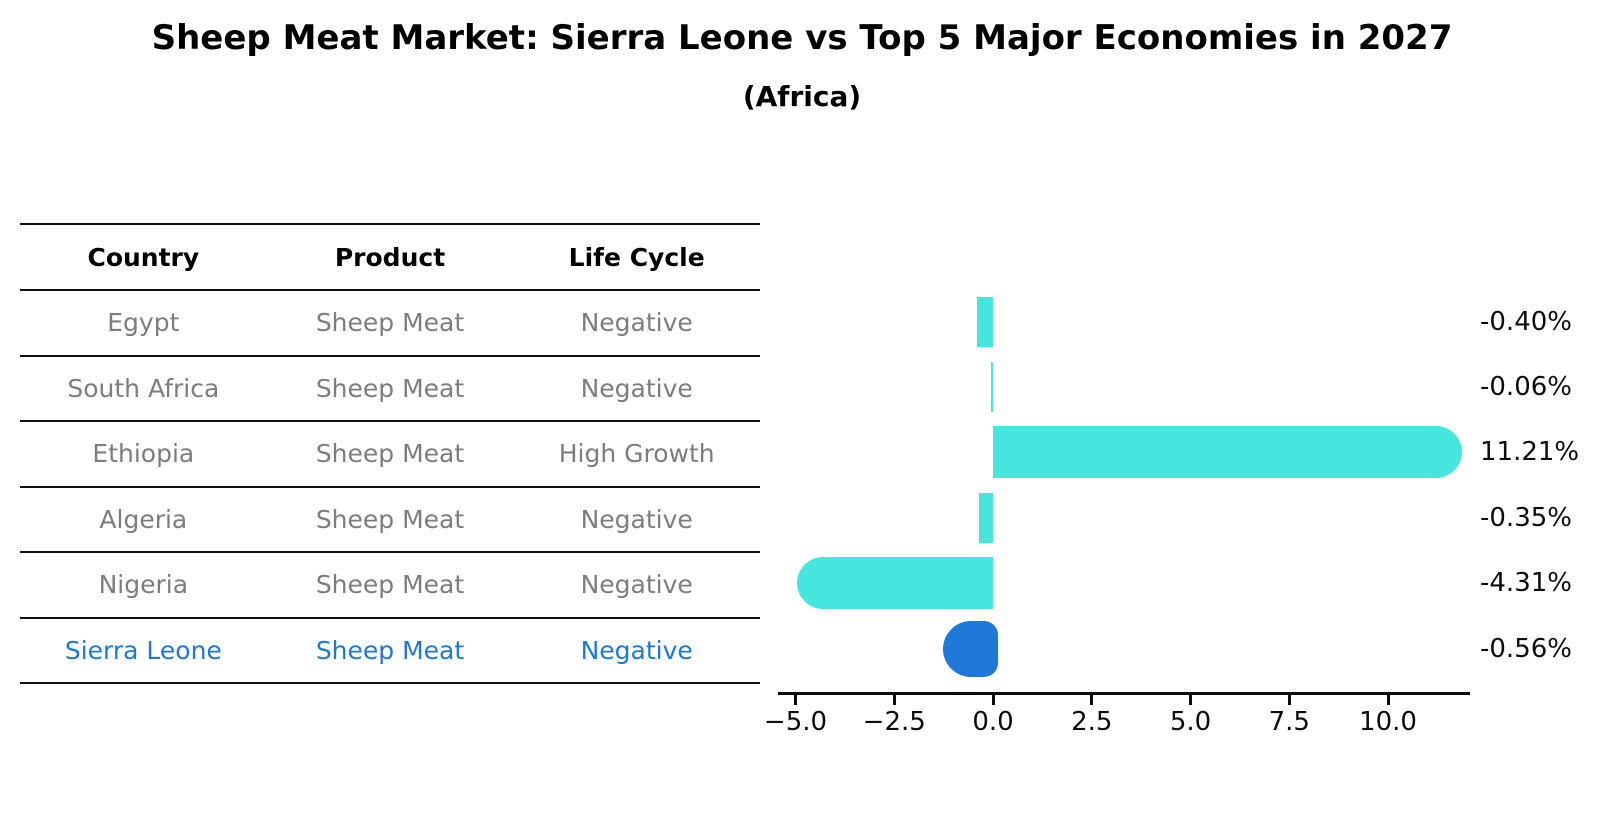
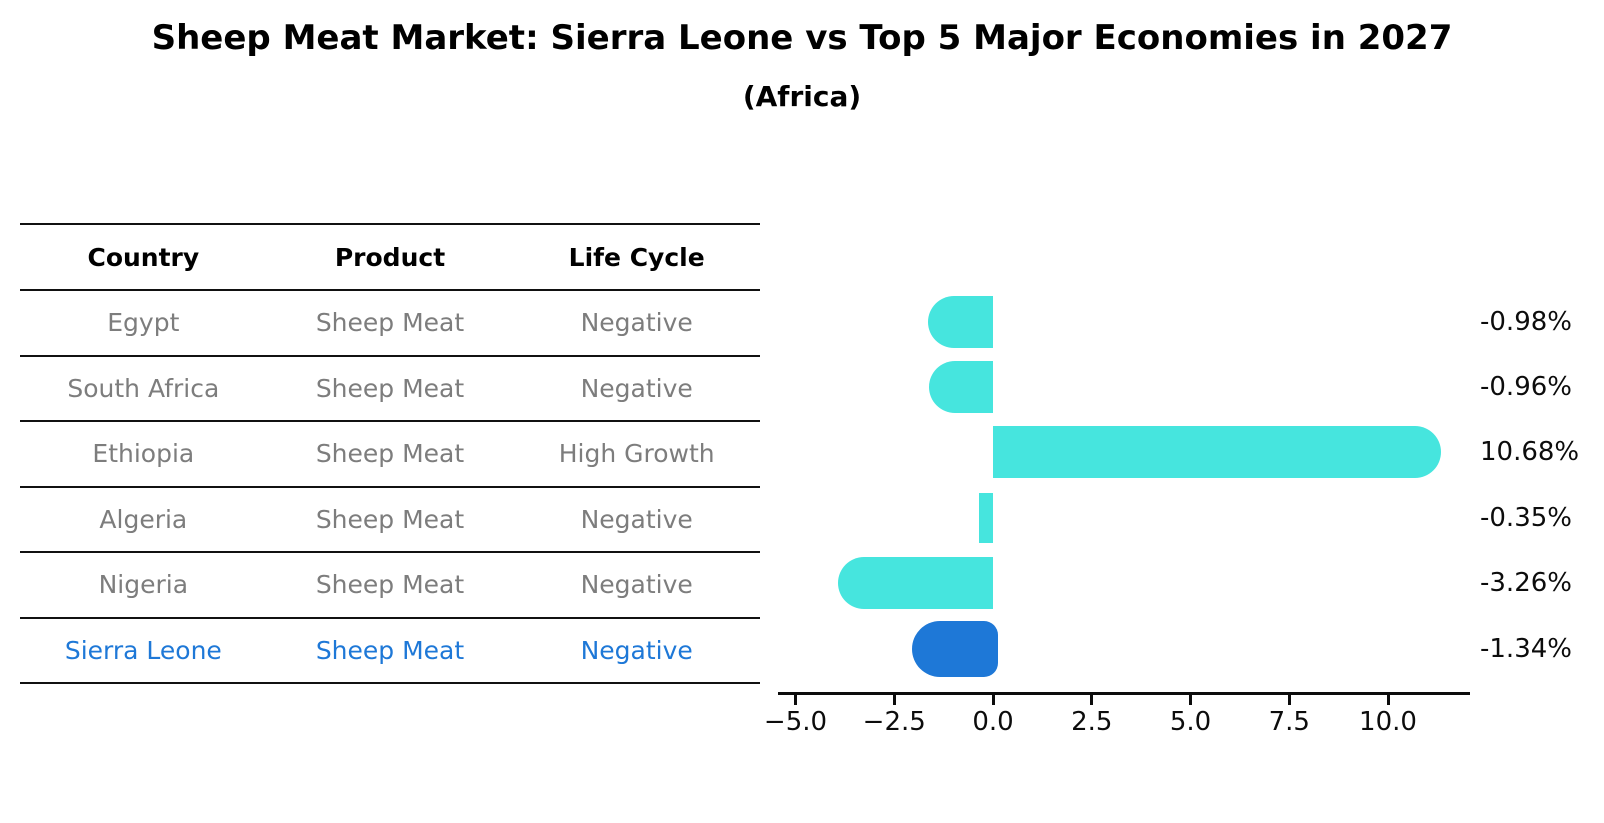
Egypt: -0.40% -> -0.98%
South Africa: -0.06% -> -0.96%
Ethiopia: 11.21% -> 10.68%
Nigeria: -4.31% -> -3.26%
Sierra Leone: -0.56% -> -1.34%
